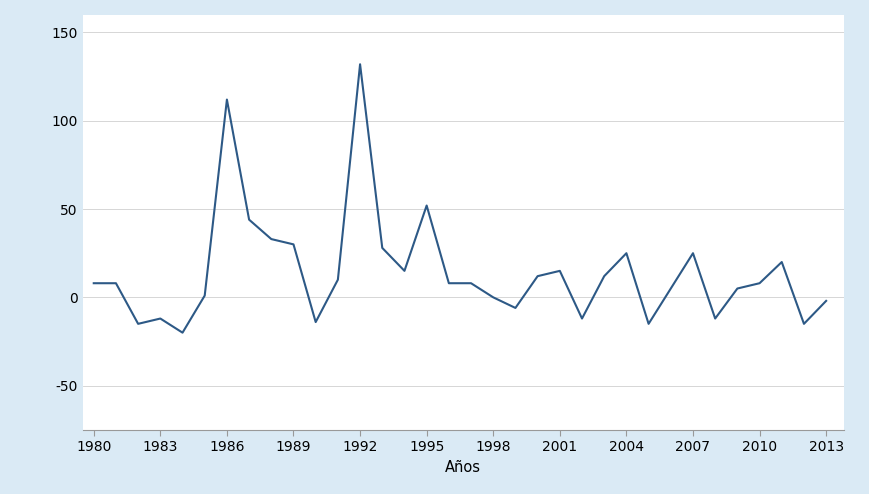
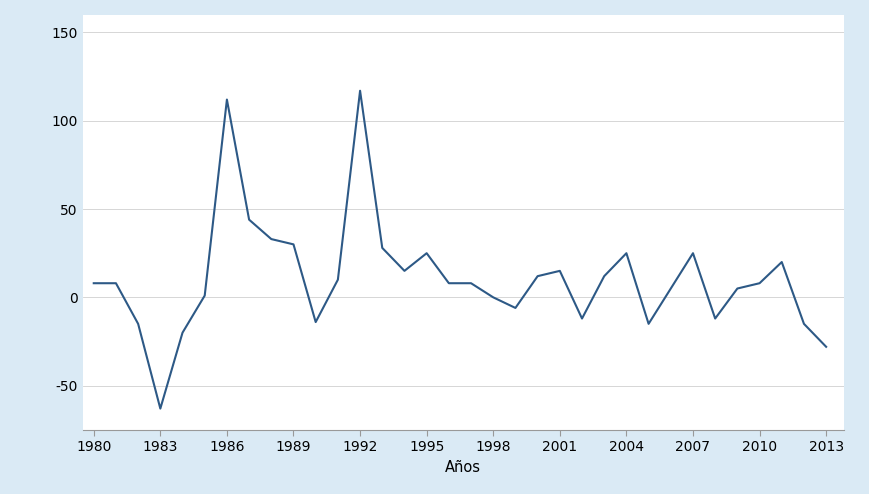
1983: -12 -> -63
1992: 132 -> 117
1995: 52 -> 25
2013: -2 -> -28
